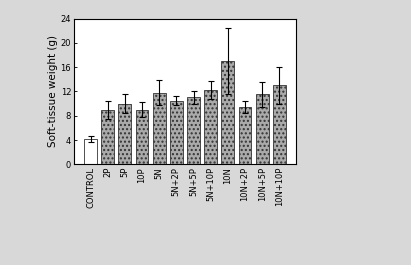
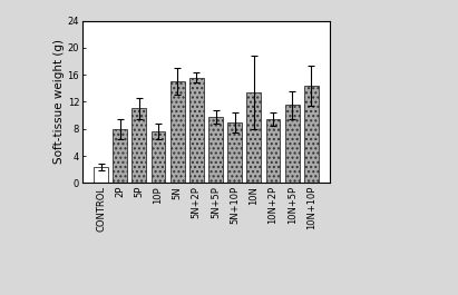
CONTROL: 4.2 -> 2.4
2P: 9.0 -> 8.0
5P: 10.0 -> 11.0
10P: 9.0 -> 7.6
5N: 11.8 -> 15.0
5N+2P: 10.5 -> 15.6
5N+5P: 11.0 -> 9.8
5N+10P: 12.2 -> 9.0
10N: 17.0 -> 13.4
10N+10P: 13.0 -> 14.4
